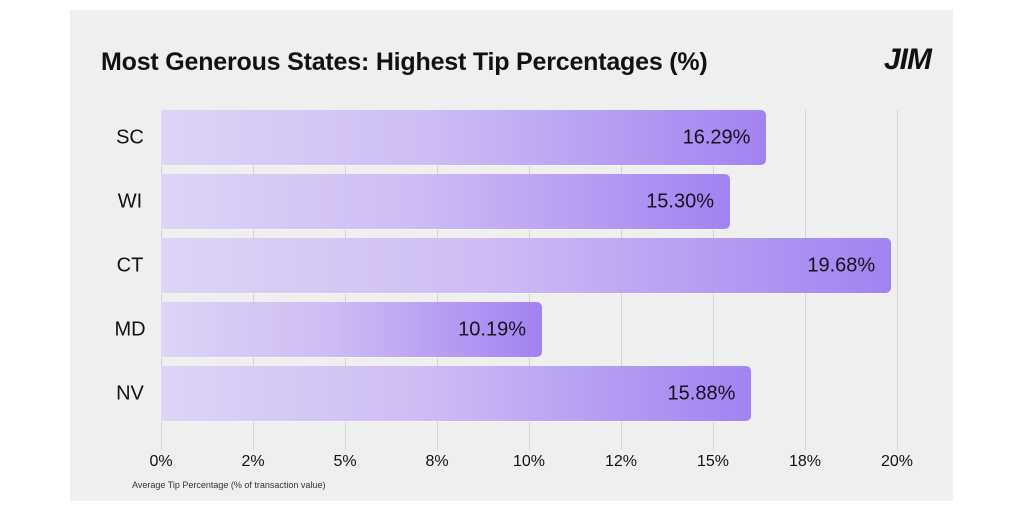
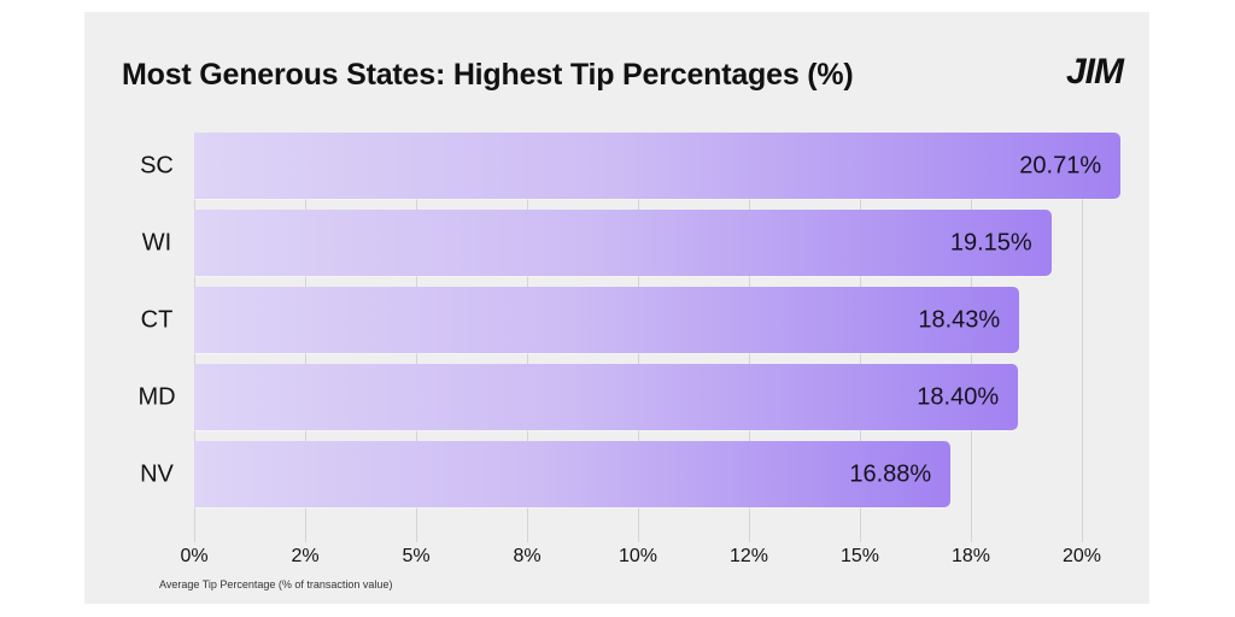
SC: 16.29% -> 20.71%
WI: 15.30% -> 19.15%
CT: 19.68% -> 18.43%
MD: 10.19% -> 18.40%
NV: 15.88% -> 16.88%
